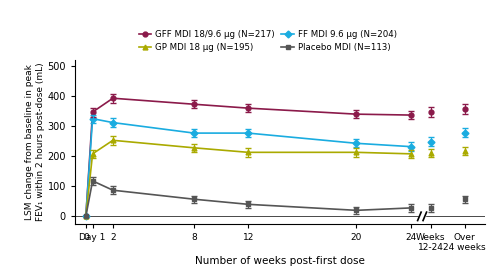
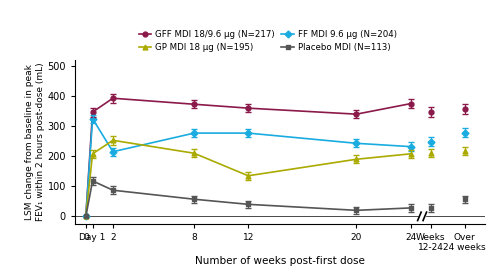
FF MDI 9.6 μg (N=204)/2: 312 -> 215
GP MDI 18 μg (N=195)/8: 228 -> 210
GP MDI 18 μg (N=195)/12: 213 -> 135
GP MDI 18 μg (N=195)/20: 213 -> 190
GFF MDI 18/9.6 μg (N=217)/24: 337 -> 375
